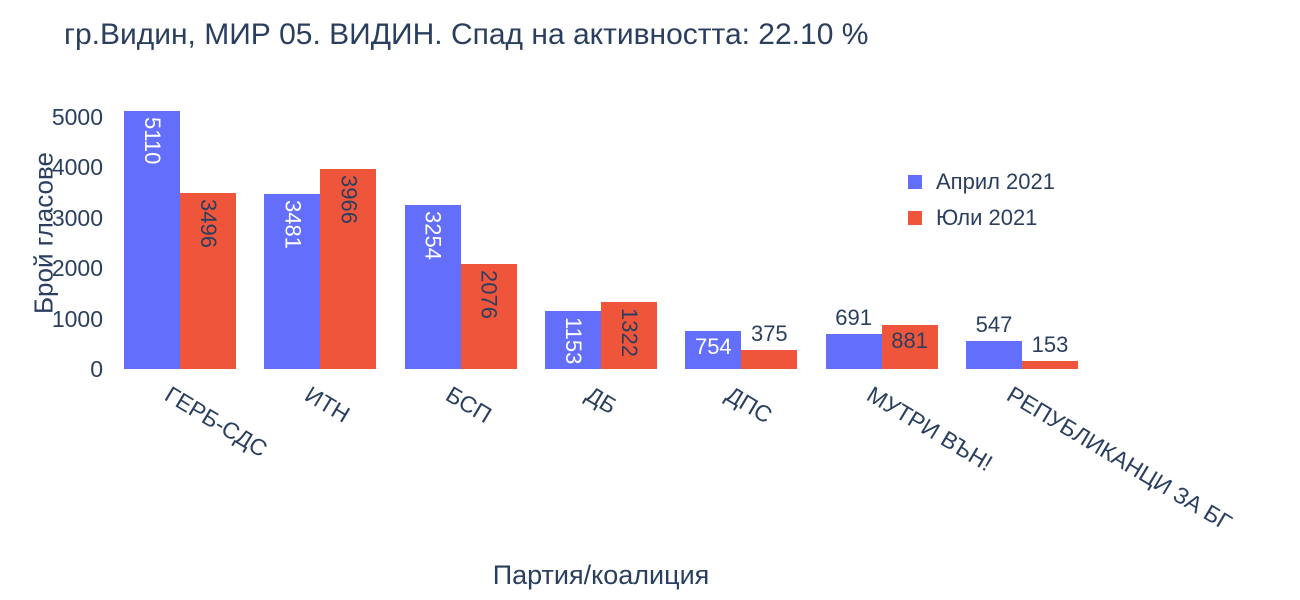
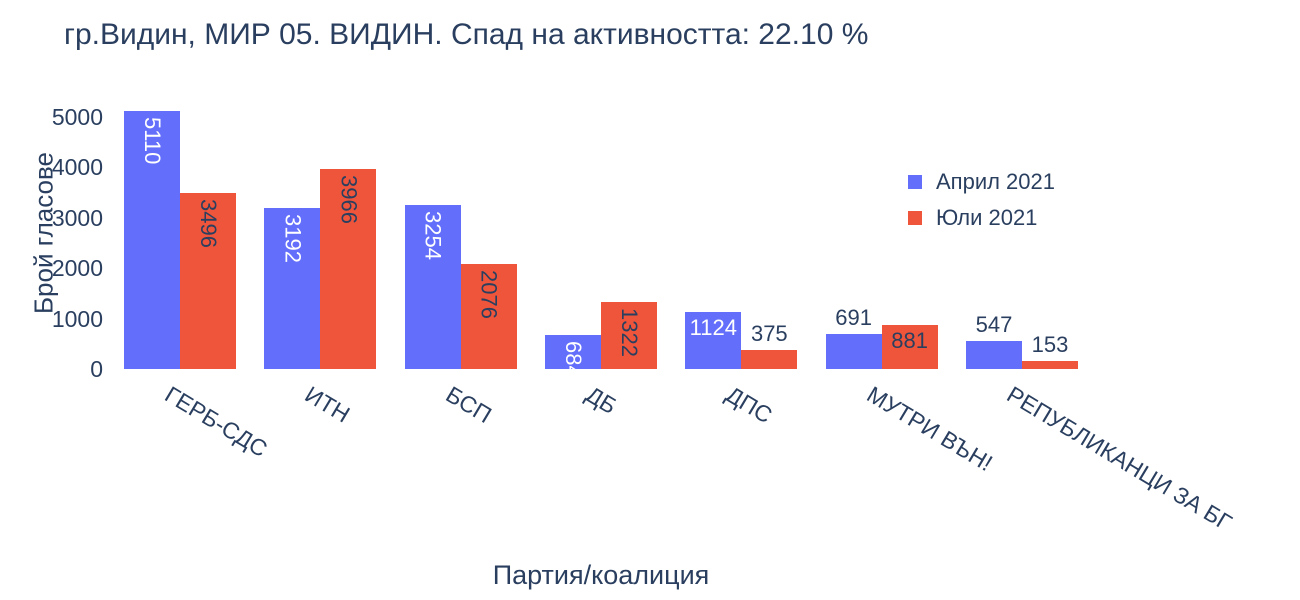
Април 2021/ИТН: 3481 -> 3192
Април 2021/ДБ: 1153 -> 684
Април 2021/ДПС: 754 -> 1124
